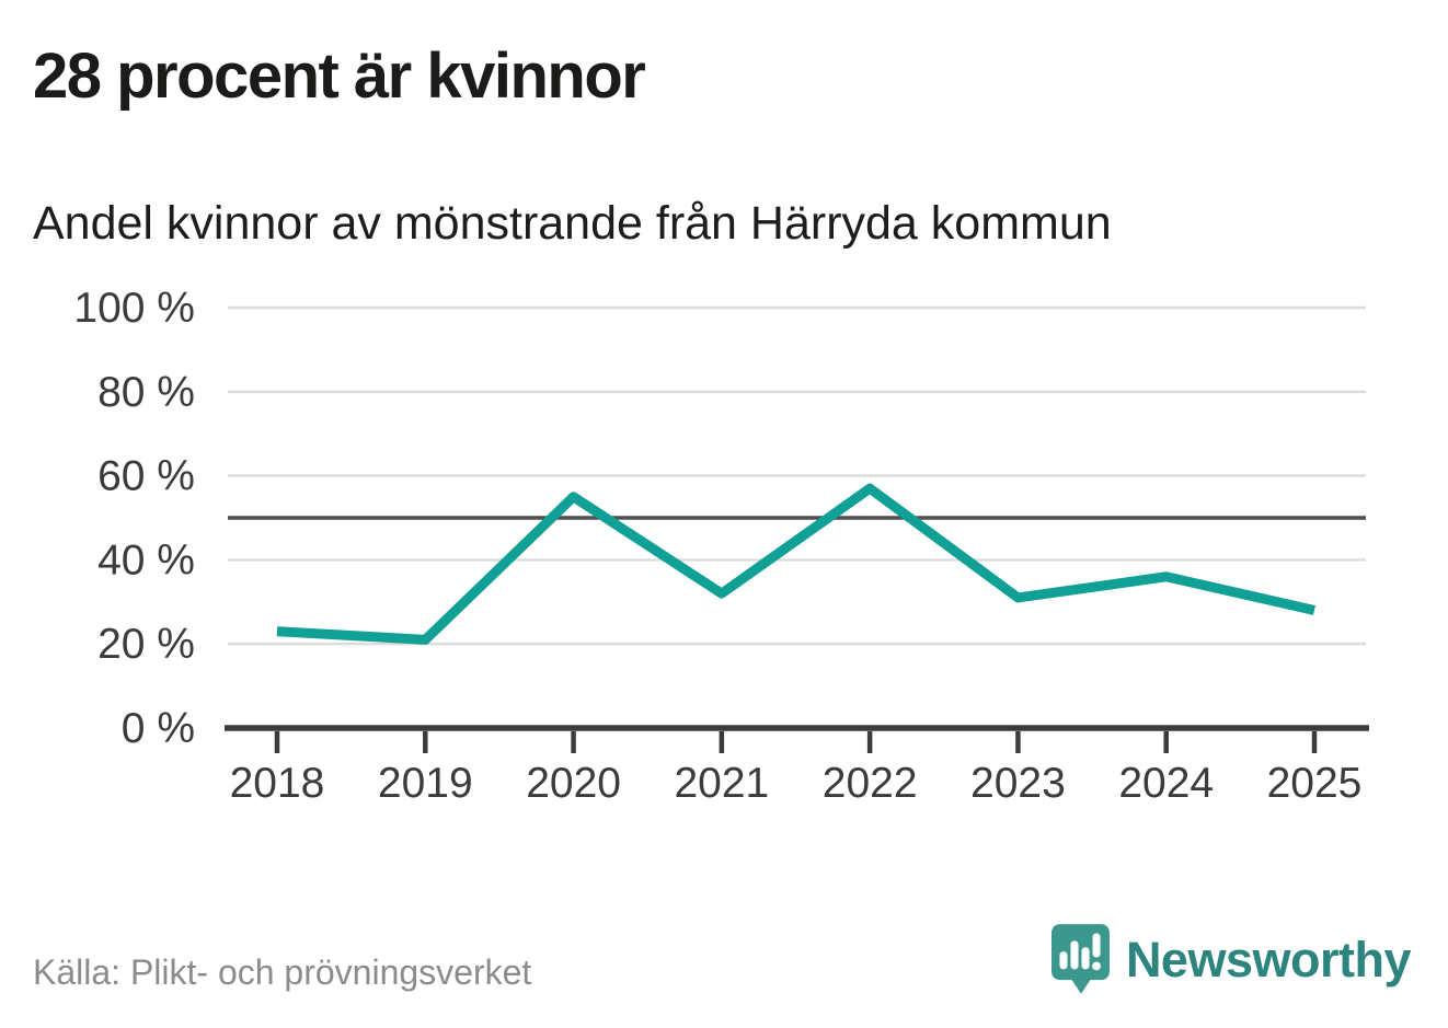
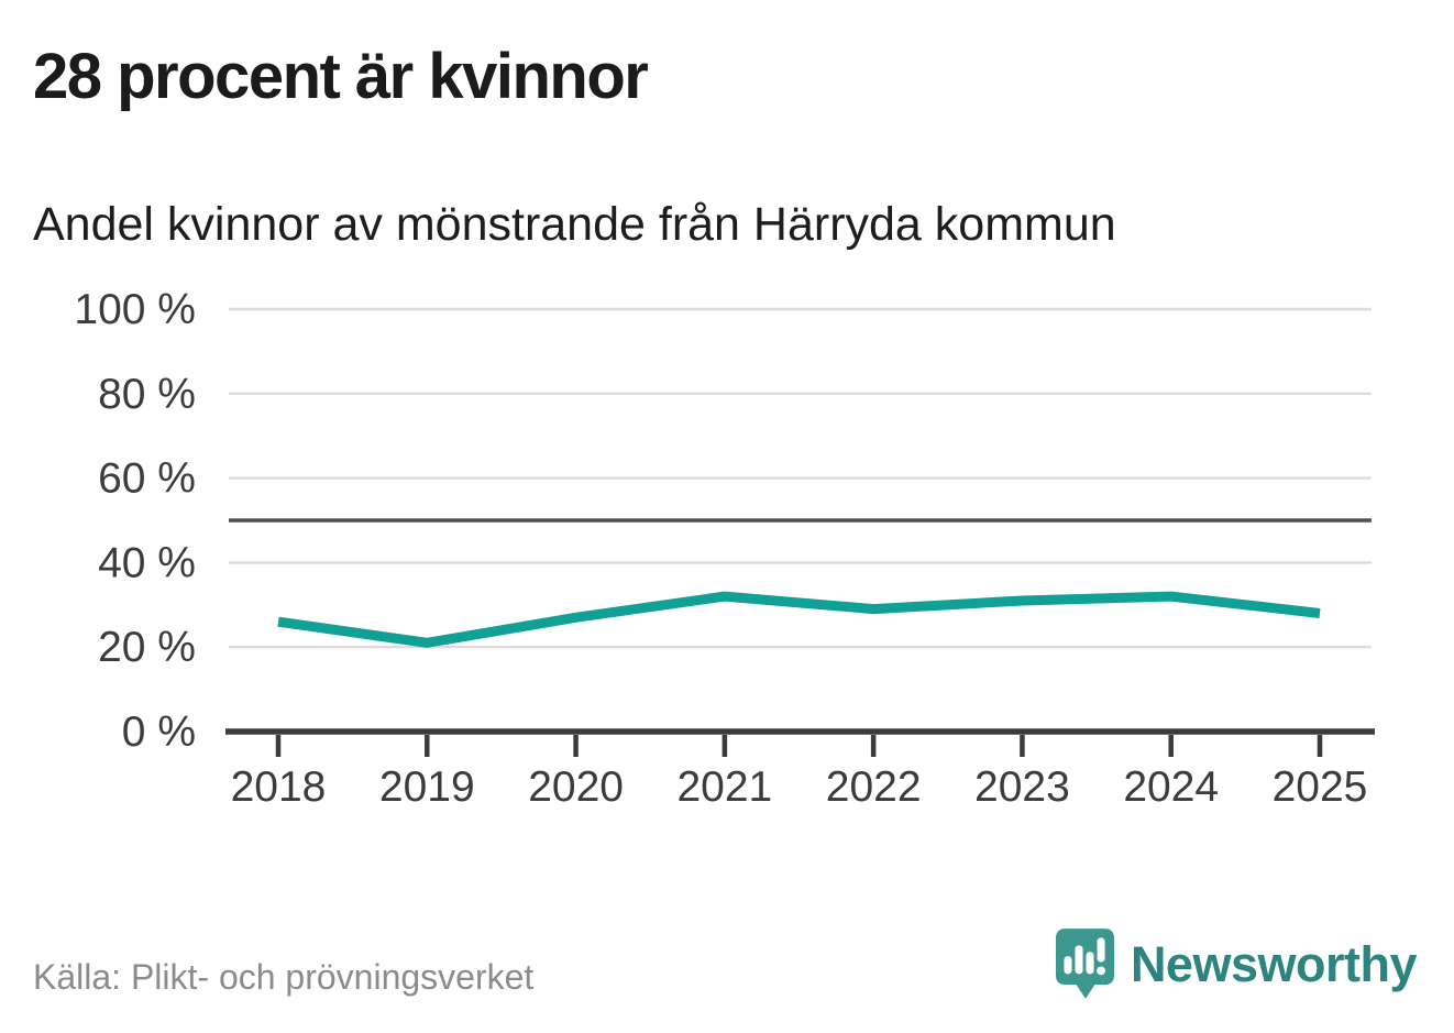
2018: 23% -> 26%
2020: 55% -> 27%
2022: 57% -> 29%
2024: 36% -> 32%
